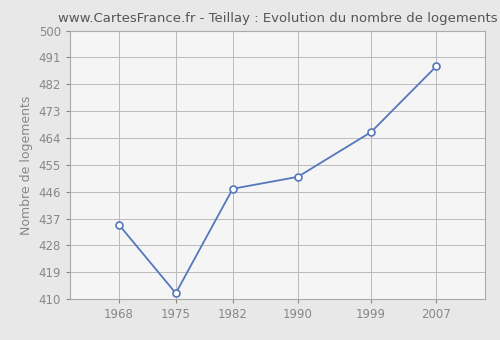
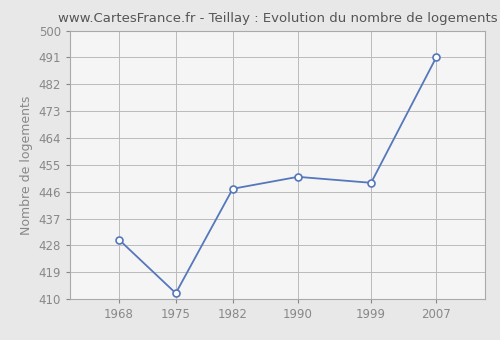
1968: 435 -> 430
1999: 466 -> 449
2007: 488 -> 491
